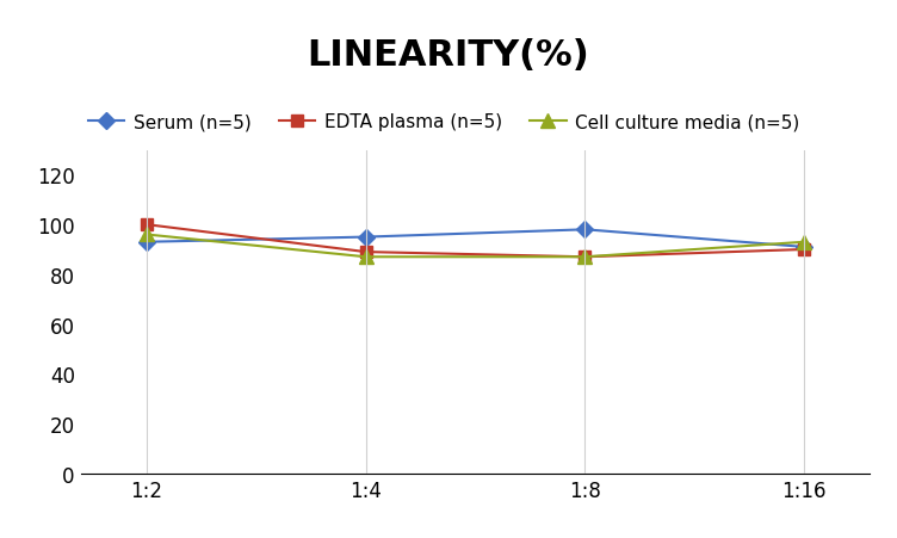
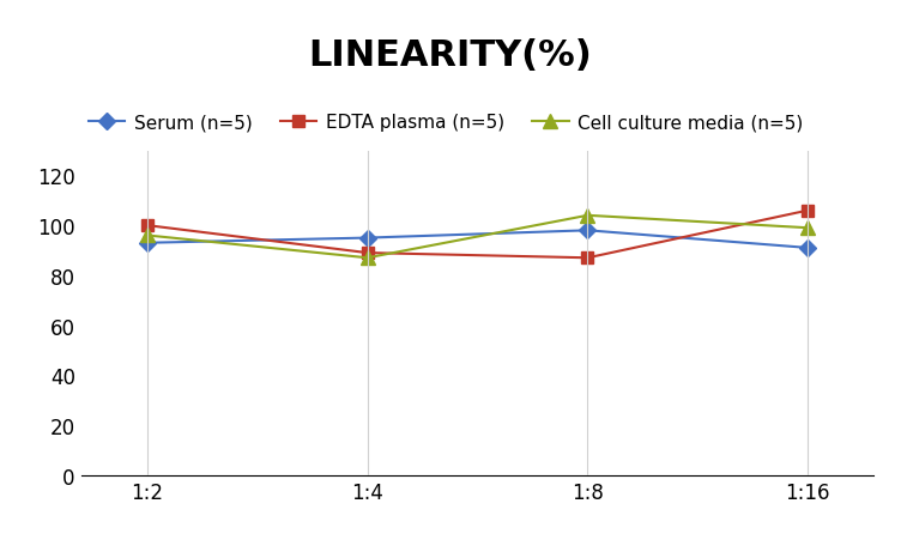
Cell culture media (n=5)/1:8: 87 -> 104
EDTA plasma (n=5)/1:16: 90 -> 106
Cell culture media (n=5)/1:16: 93 -> 99
